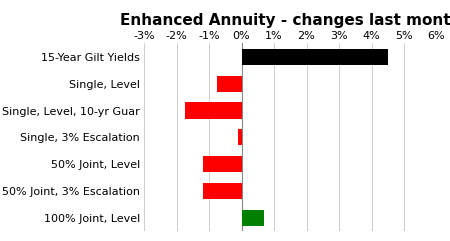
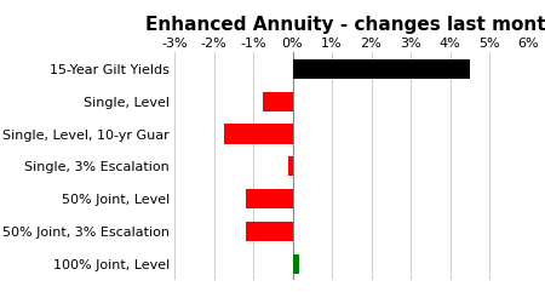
100% Joint, Level: 0.70% -> 0.18%
